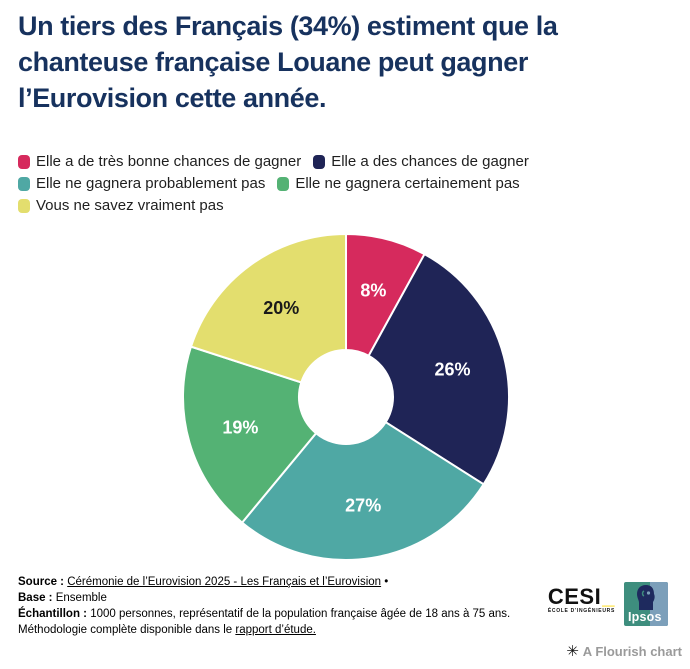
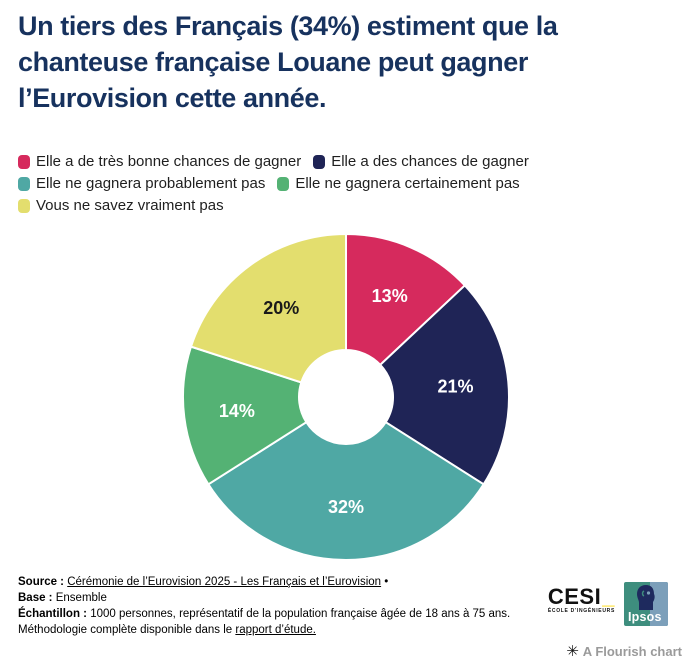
Elle a de très bonne chances de gagner: 8% -> 13%
Elle a des chances de gagner: 26% -> 21%
Elle ne gagnera probablement pas: 27% -> 32%
Elle ne gagnera certainement pas: 19% -> 14%
